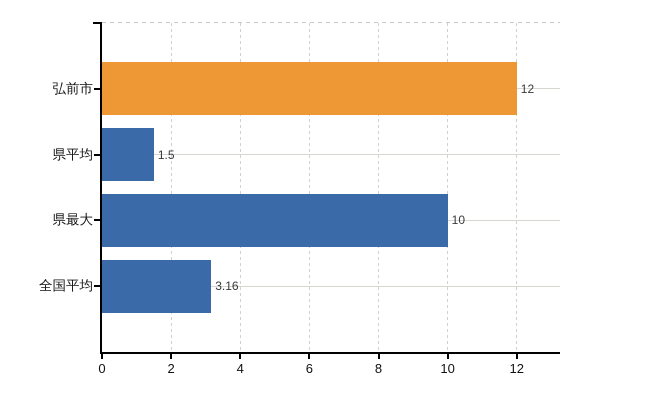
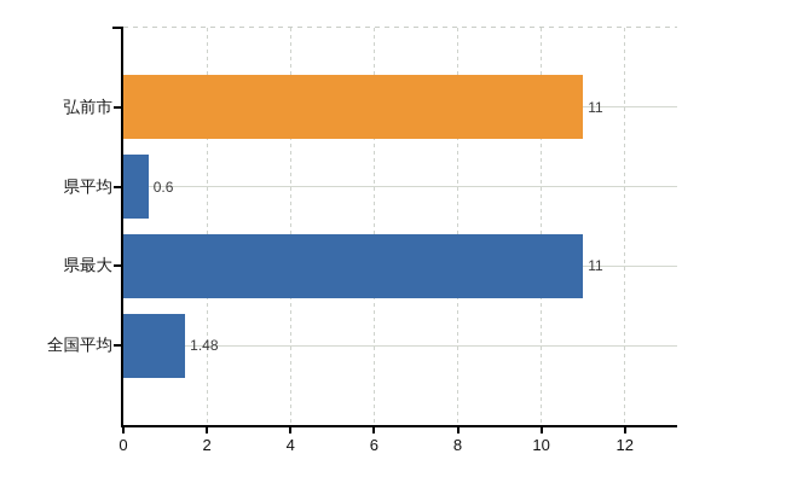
弘前市: 12 -> 11
県平均: 1.5 -> 0.6
県最大: 10 -> 11
全国平均: 3.16 -> 1.48
